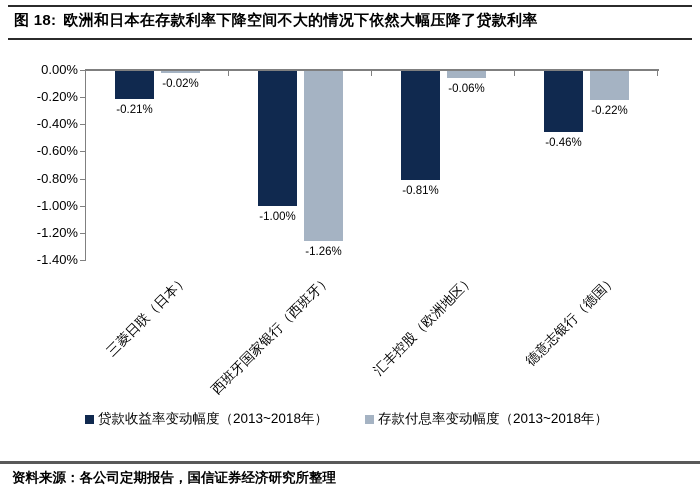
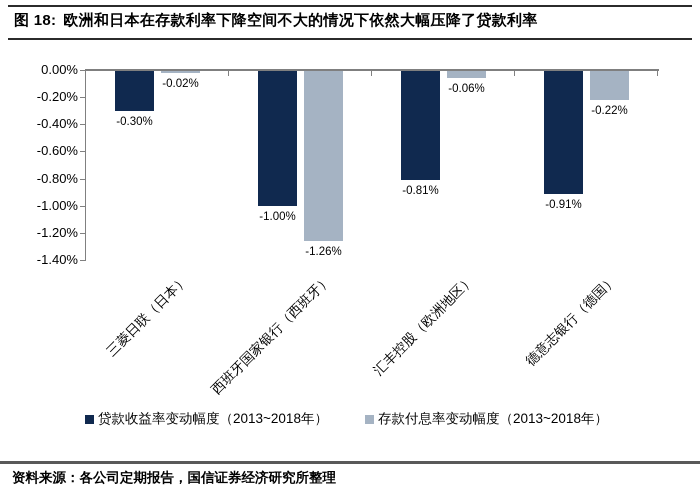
贷款收益率变动幅度（2013~2018年）/三菱日联（日本）: -0.21% -> -0.30%
贷款收益率变动幅度（2013~2018年）/德意志银行（德国）: -0.46% -> -0.91%
